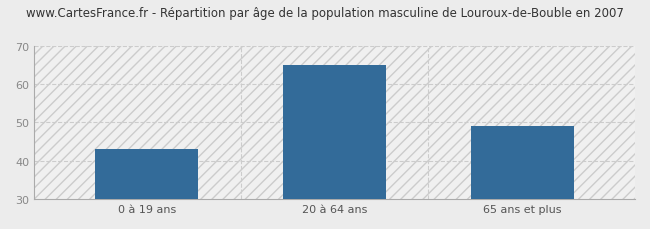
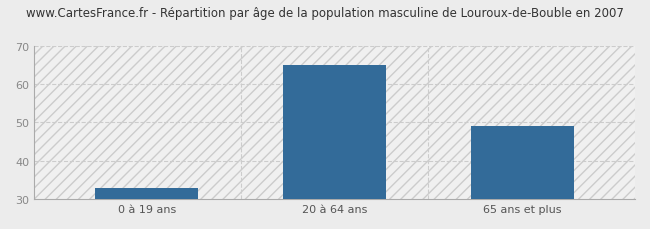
0 à 19 ans: 43 -> 33
